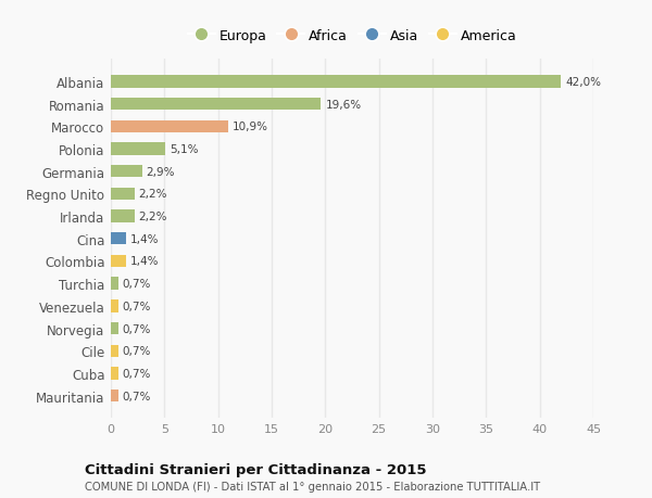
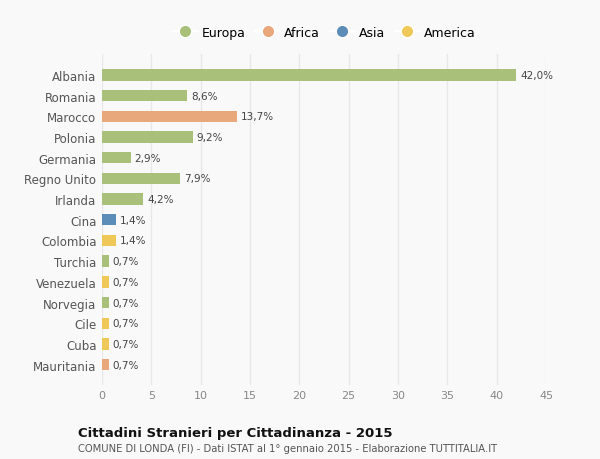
Romania: 19,6% -> 8,6%
Marocco: 10,9% -> 13,7%
Polonia: 5,1% -> 9,2%
Regno Unito: 2,2% -> 7,9%
Irlanda: 2,2% -> 4,2%
